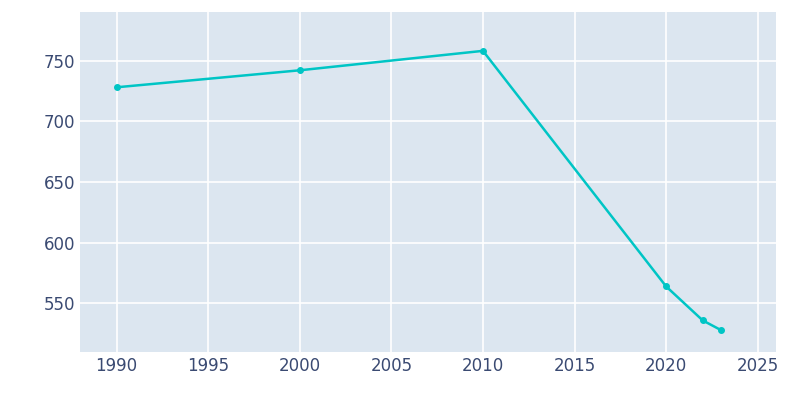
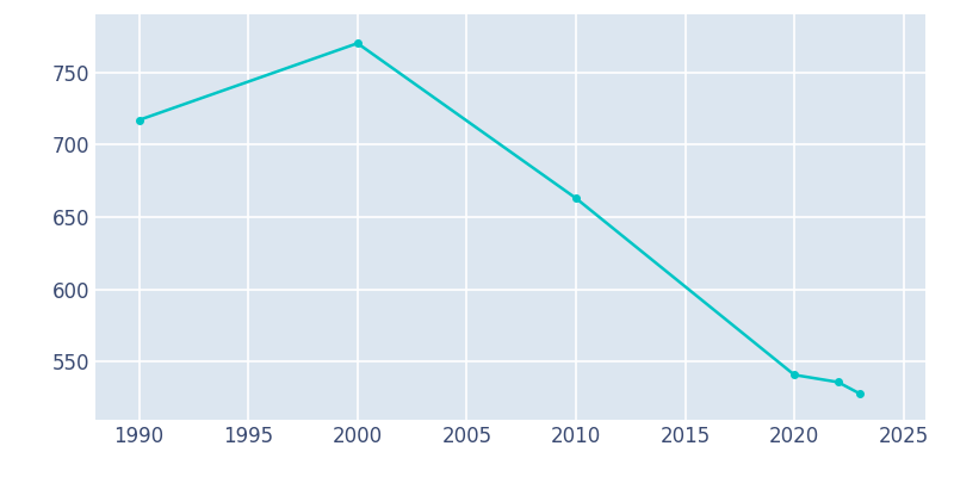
1990: 728 -> 717
2000: 742 -> 770
2010: 758 -> 663
2020: 564 -> 541
